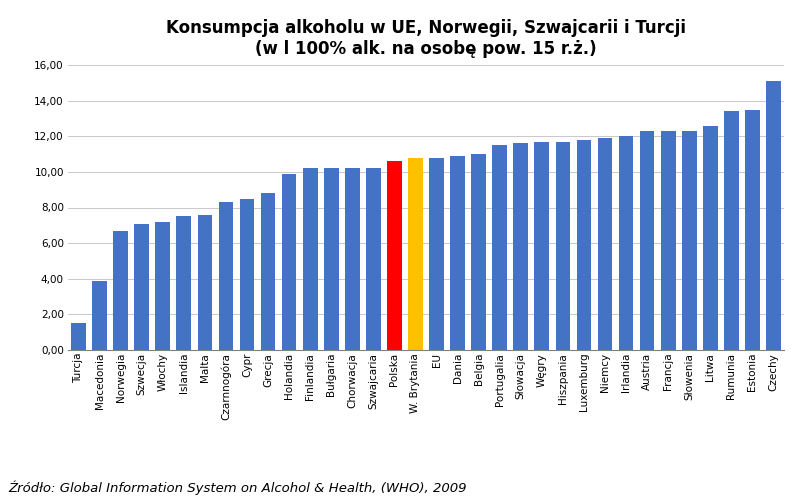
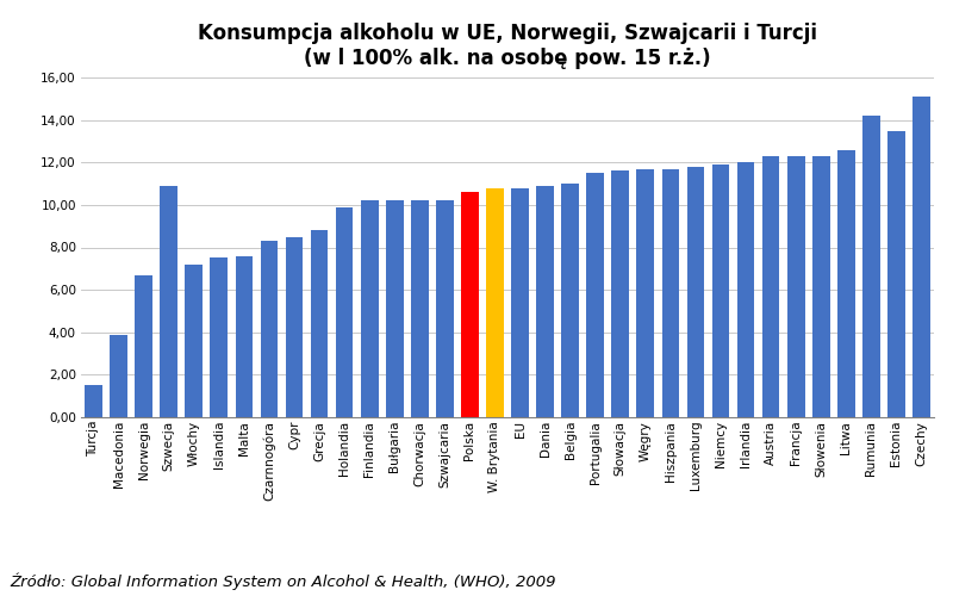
Szwecja: 7,1 -> 10,9
Rumunia: 13,4 -> 14,2
